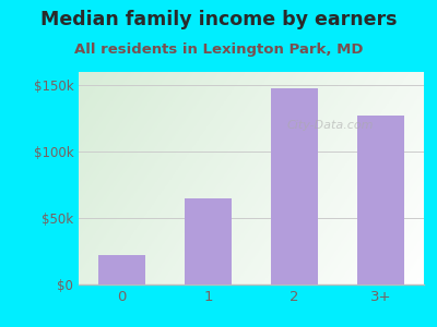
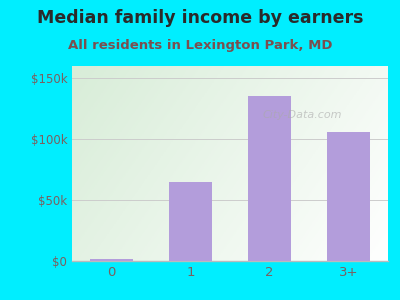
0: $22k -> $2k
2: $148k -> $135k
3+: $127k -> $106k
